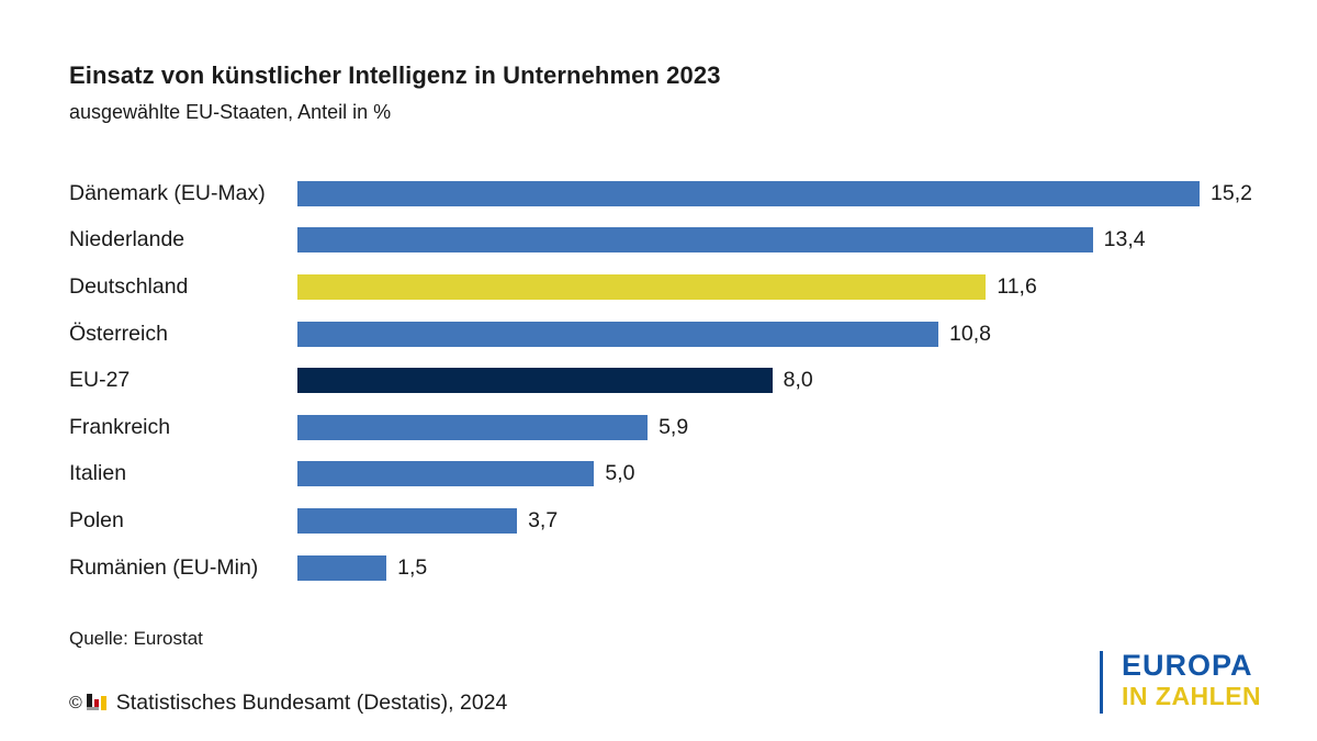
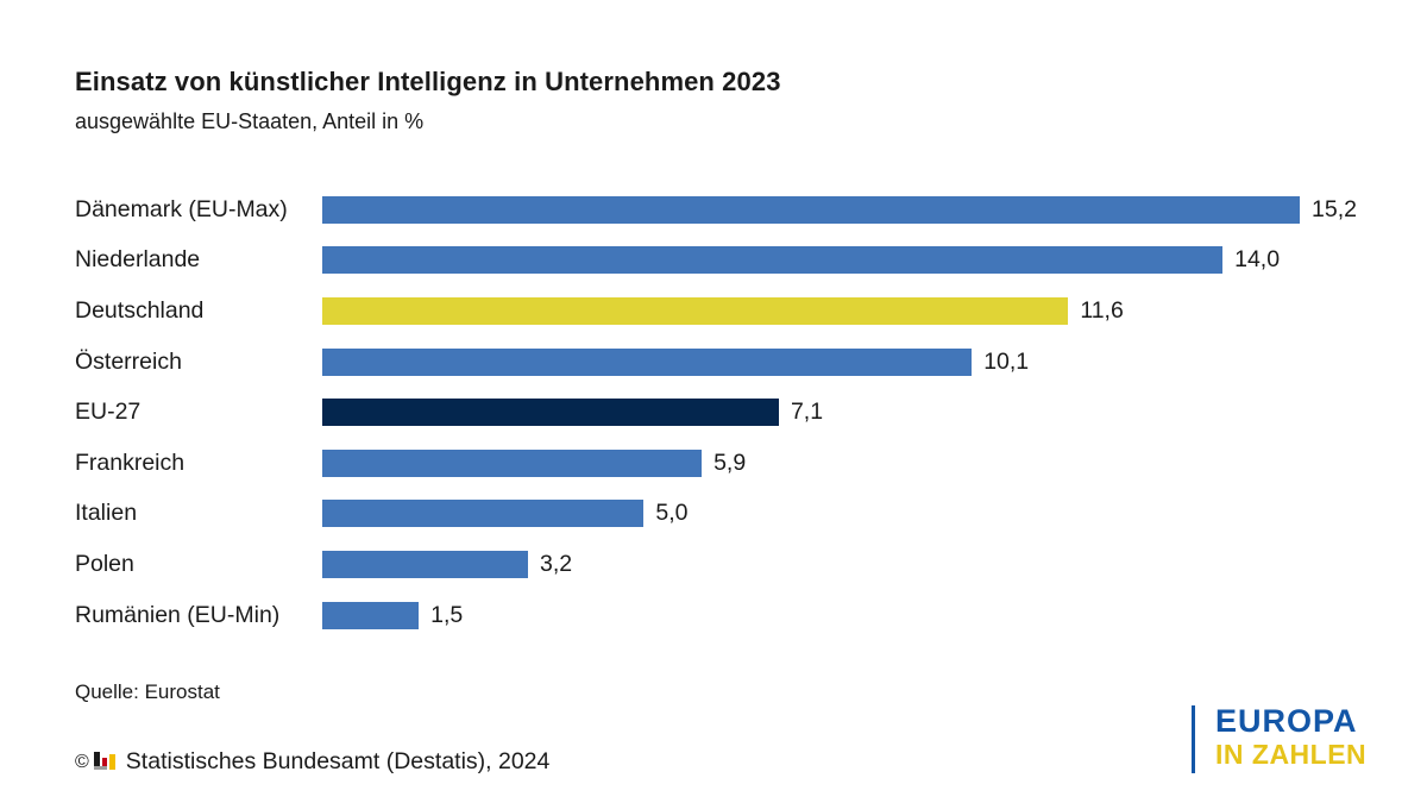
Niederlande: 13,4 -> 14,0
Österreich: 10,8 -> 10,1
EU-27: 8,0 -> 7,1
Polen: 3,7 -> 3,2
